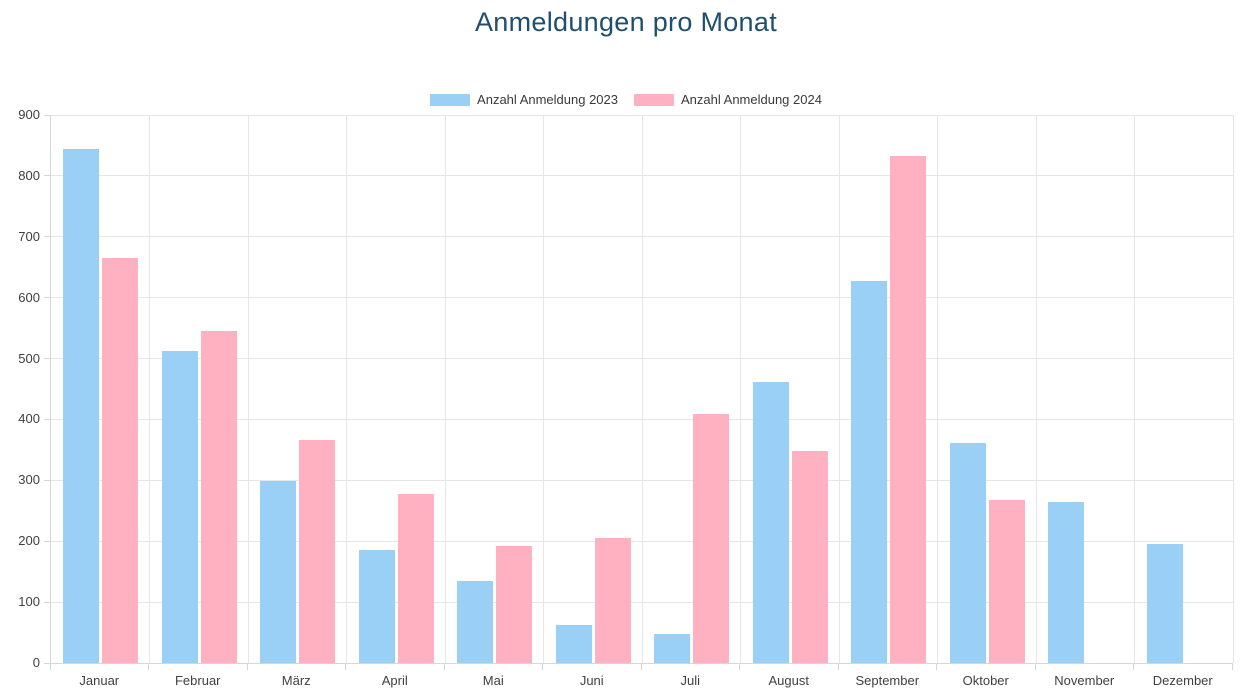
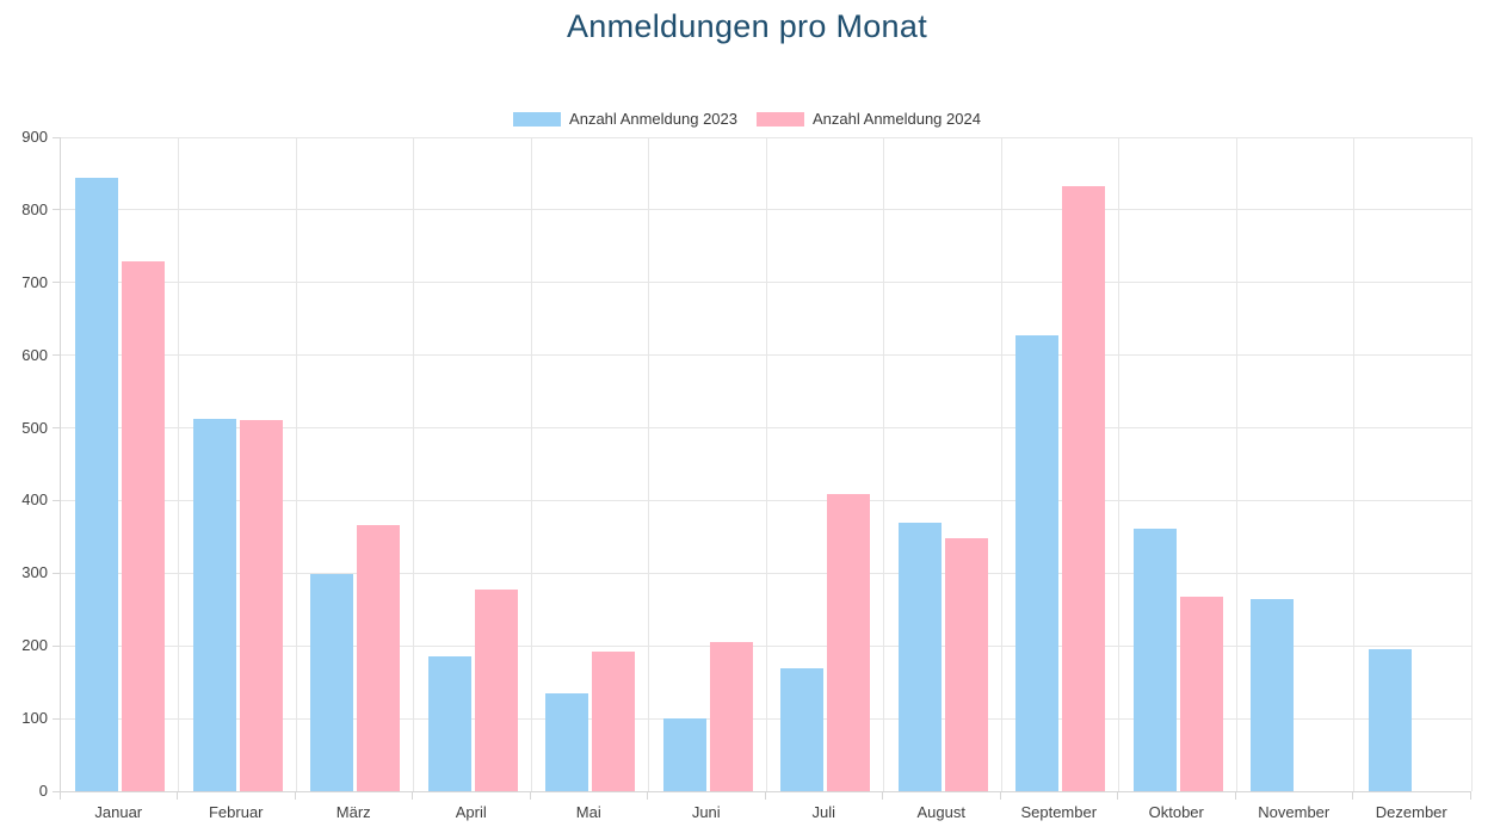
Anzahl Anmeldung 2024/Januar: 660 -> 730
Anzahl Anmeldung 2024/Februar: 550 -> 510
Anzahl Anmeldung 2023/Juni: 60 -> 100
Anzahl Anmeldung 2023/Juli: 50 -> 170
Anzahl Anmeldung 2023/August: 460 -> 370
